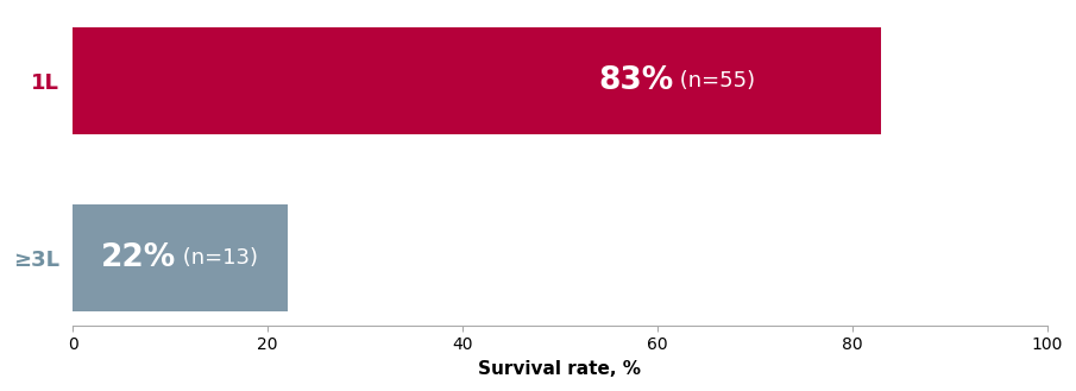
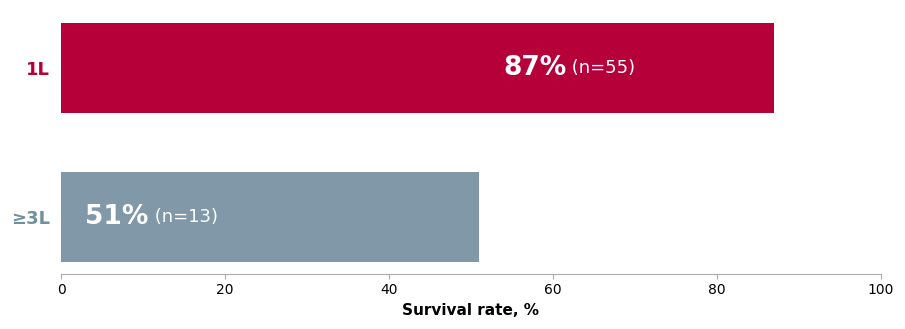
1L: 83% -> 87%
≥3L: 22% -> 51%
